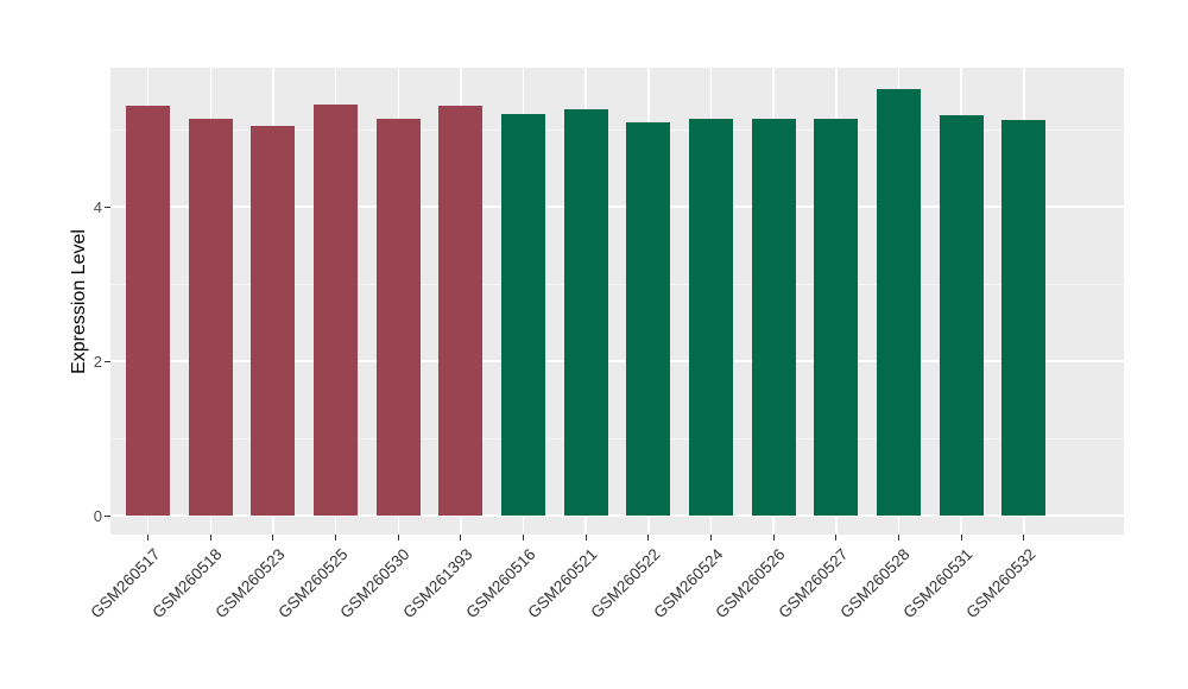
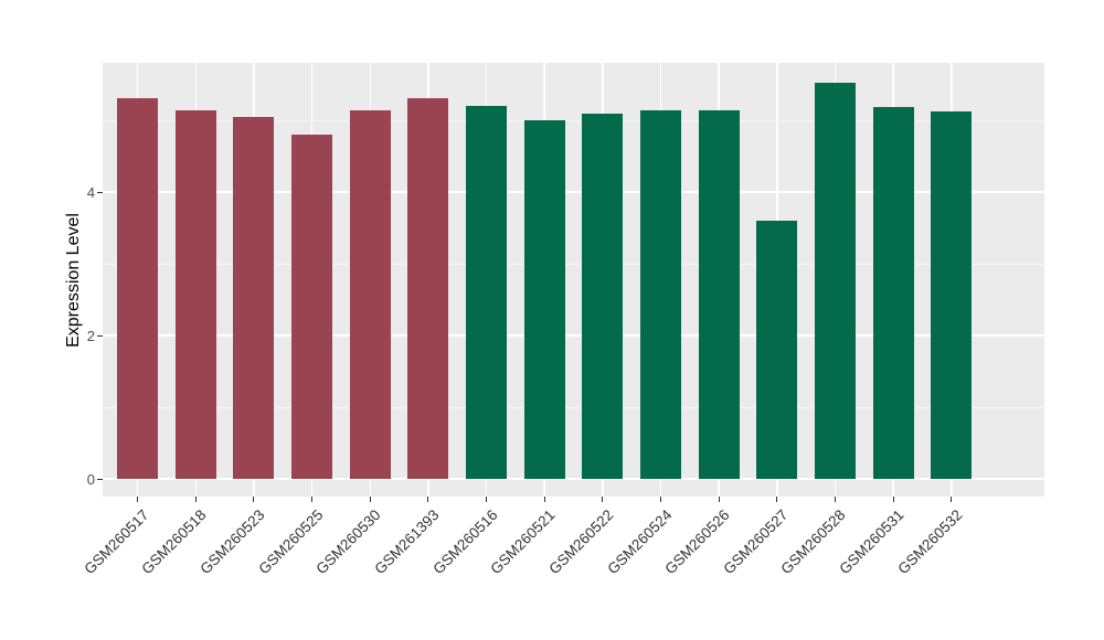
GSM260525: 5.3 -> 4.8
GSM260521: 5.3 -> 5.0
GSM260527: 5.1 -> 3.6
